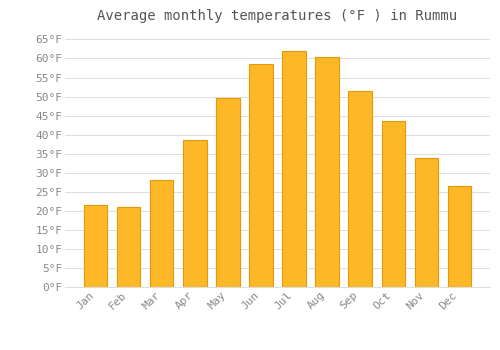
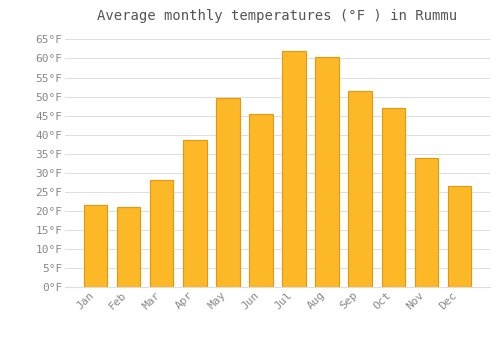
Jun: 58.5°F -> 45.5°F
Oct: 43.5°F -> 47.0°F
